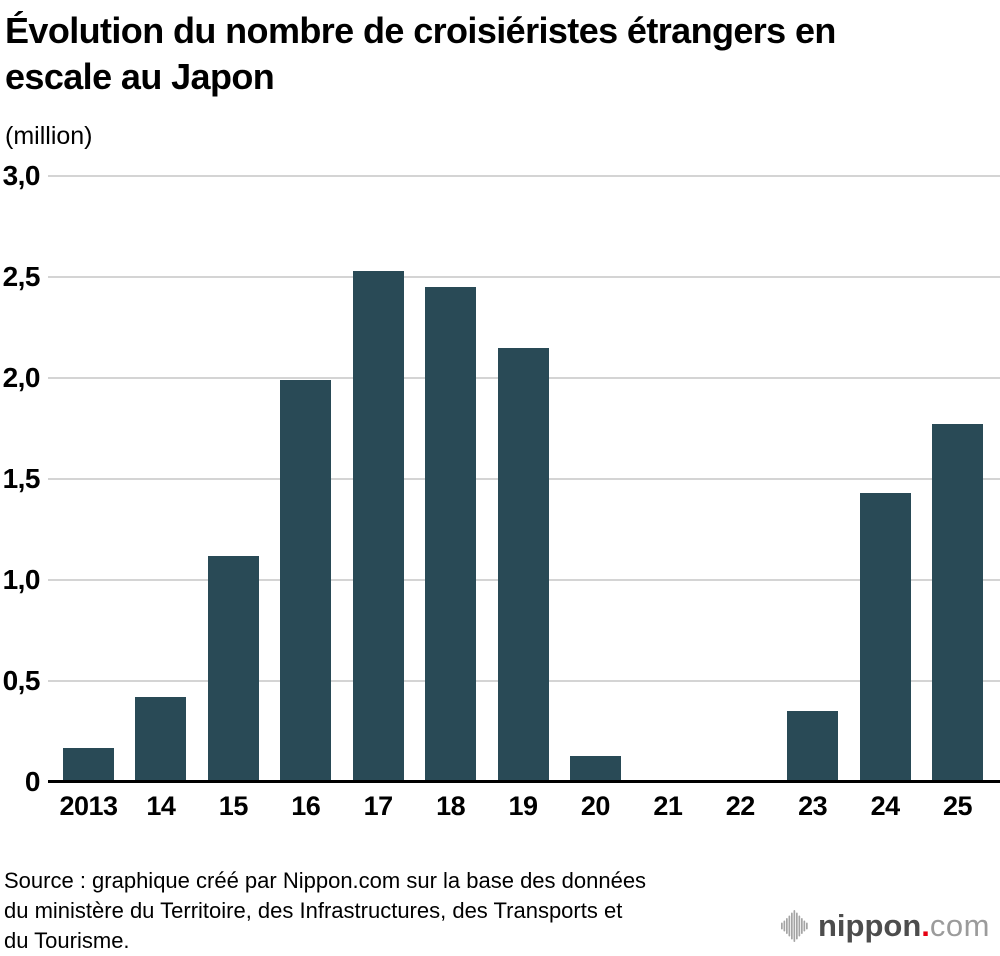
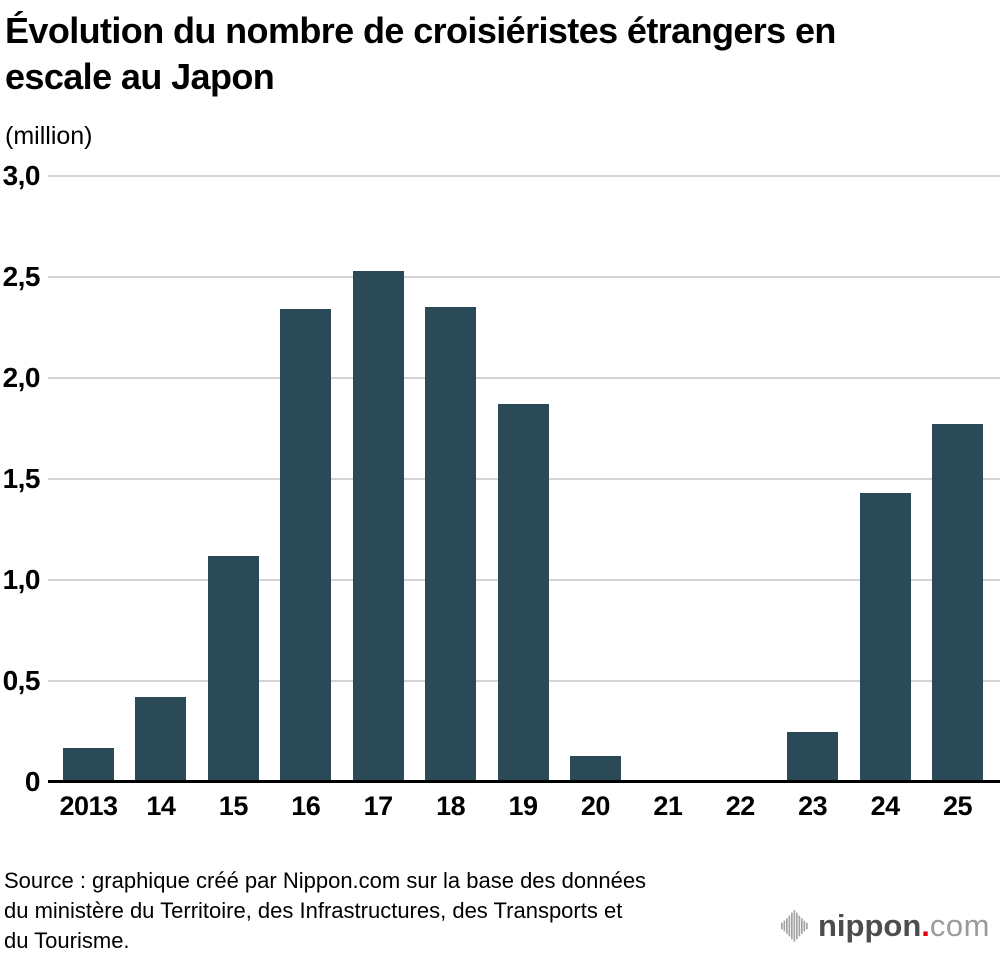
16: 1,99 -> 2,34
18: 2,45 -> 2,35
19: 2,15 -> 1,87
23: 0,35 -> 0,25
